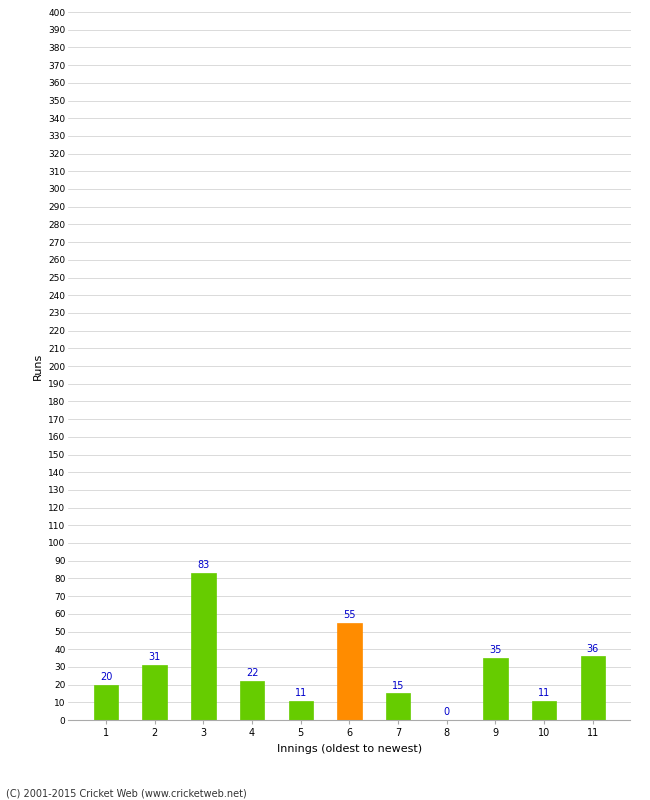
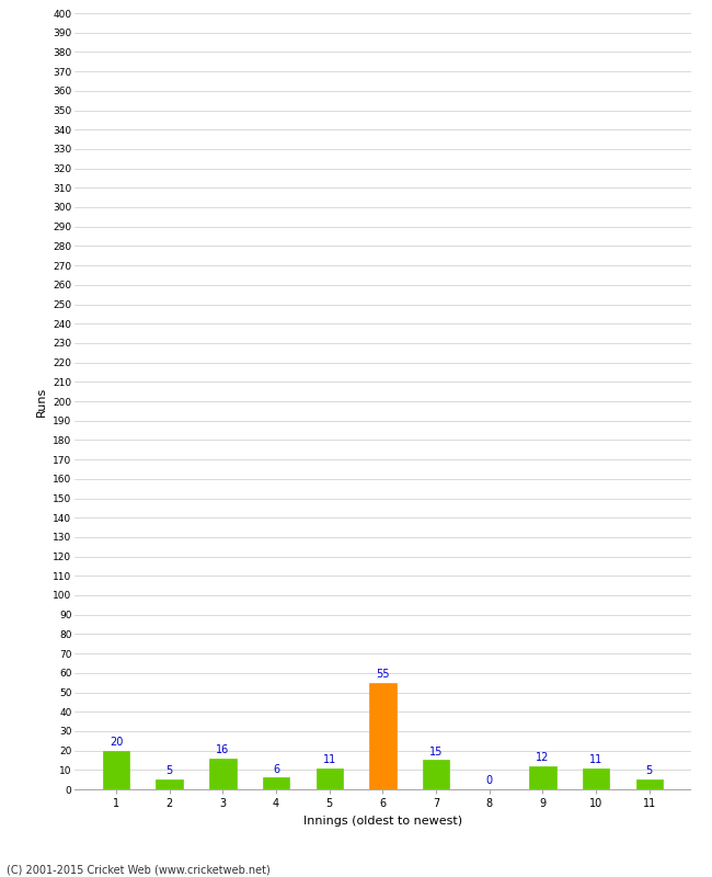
2: 31 -> 5
3: 83 -> 16
4: 22 -> 6
9: 35 -> 12
11: 36 -> 5
